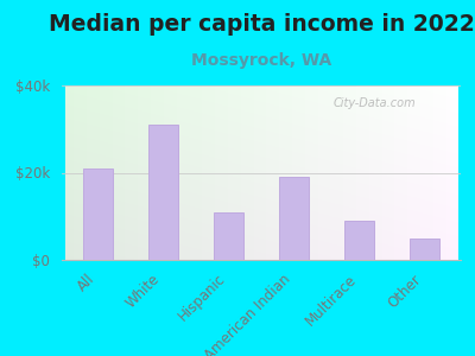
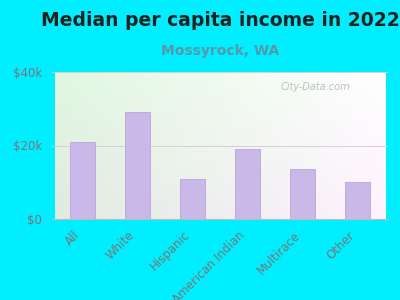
White: $31.0k -> $29.0k
Multirace: $9.0k -> $13.5k
Other: $5.0k -> $10.0k
